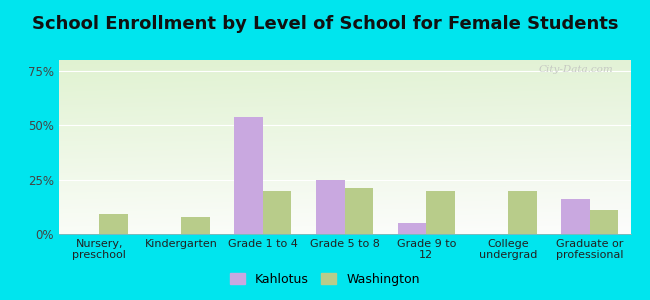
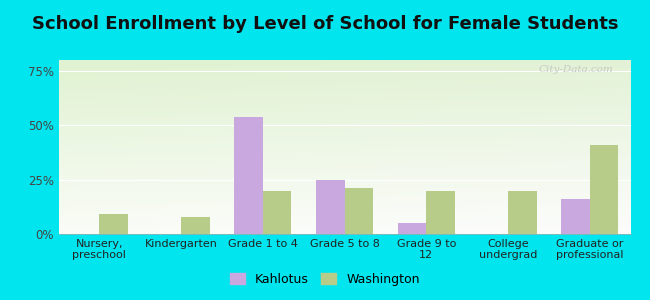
Washington/Graduate or professional: 11% -> 41%
